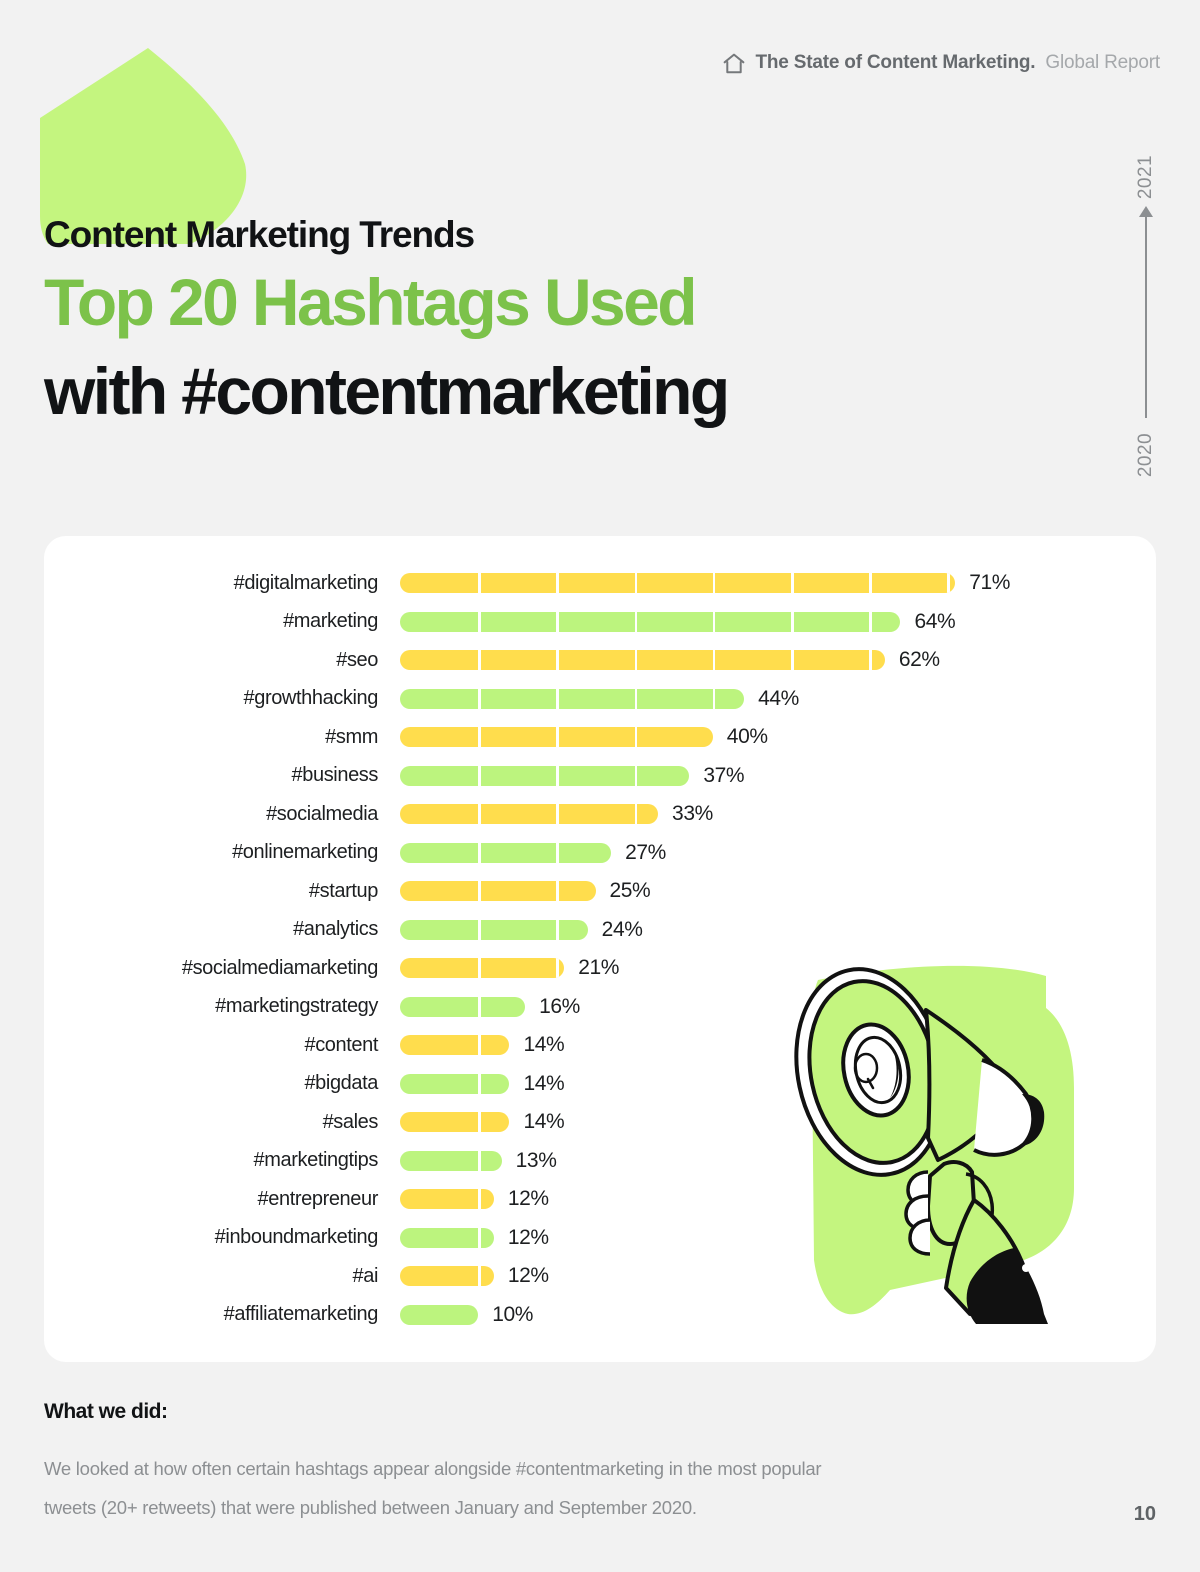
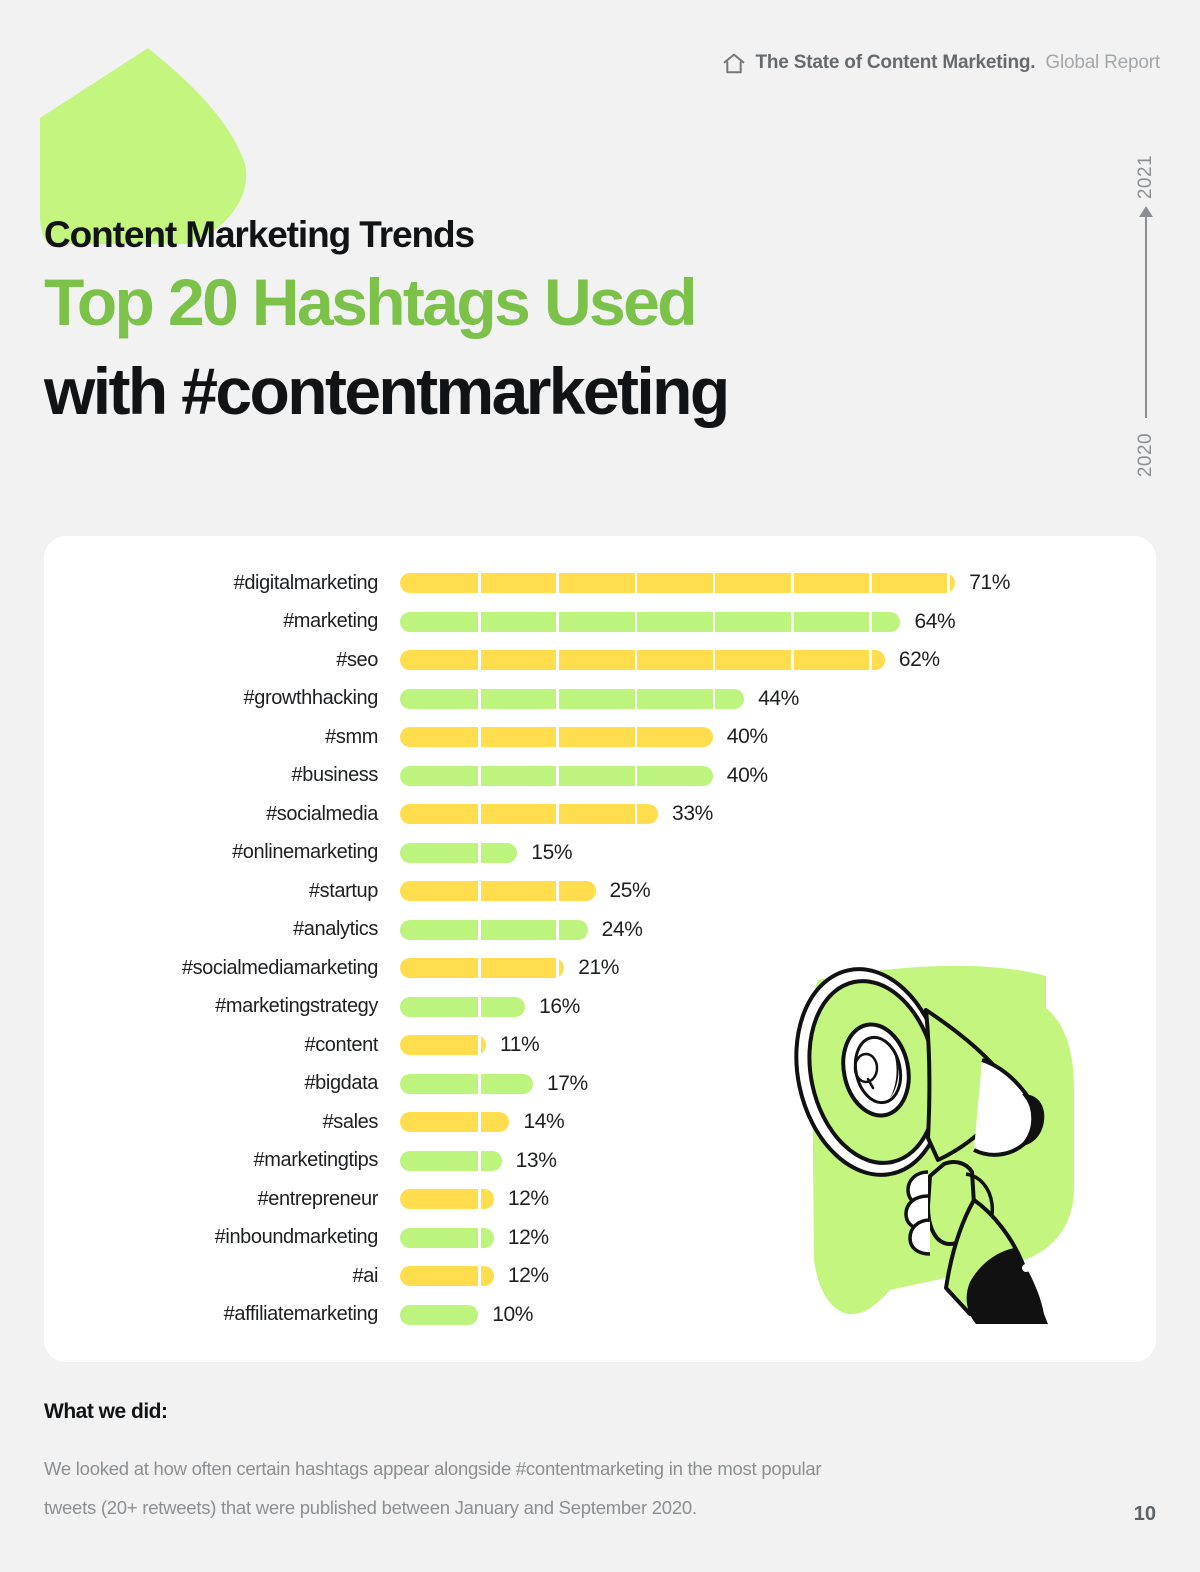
#business: 37% -> 40%
#onlinemarketing: 27% -> 15%
#content: 14% -> 11%
#bigdata: 14% -> 17%
